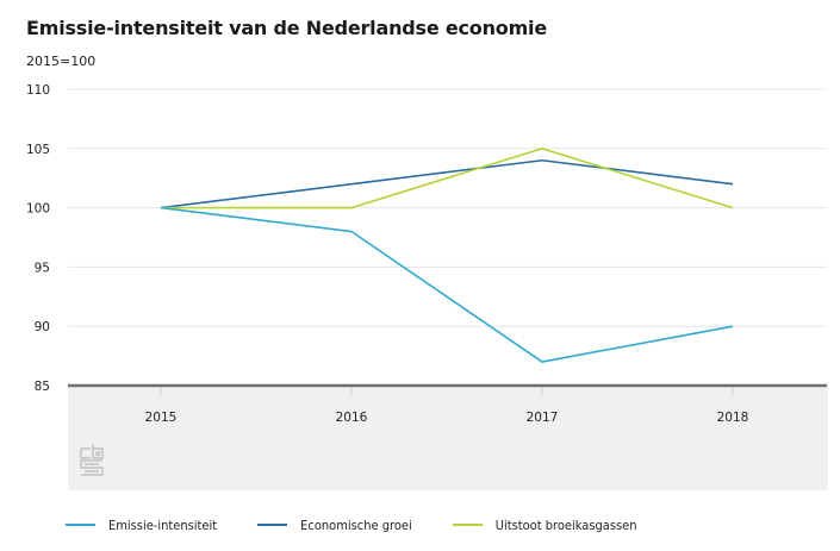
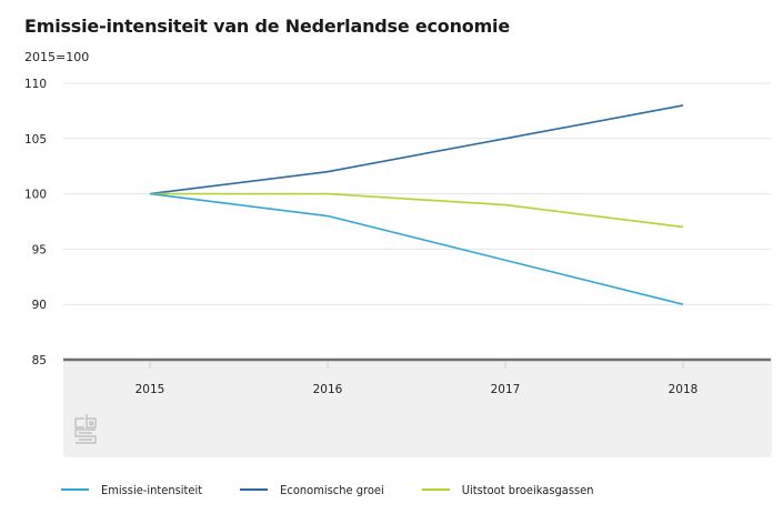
Emissie-intensiteit/2017: 87 -> 94
Economische groei/2017: 104 -> 105
Uitstoot broeikasgassen/2017: 105 -> 99
Economische groei/2018: 102 -> 108
Uitstoot broeikasgassen/2018: 100 -> 97
